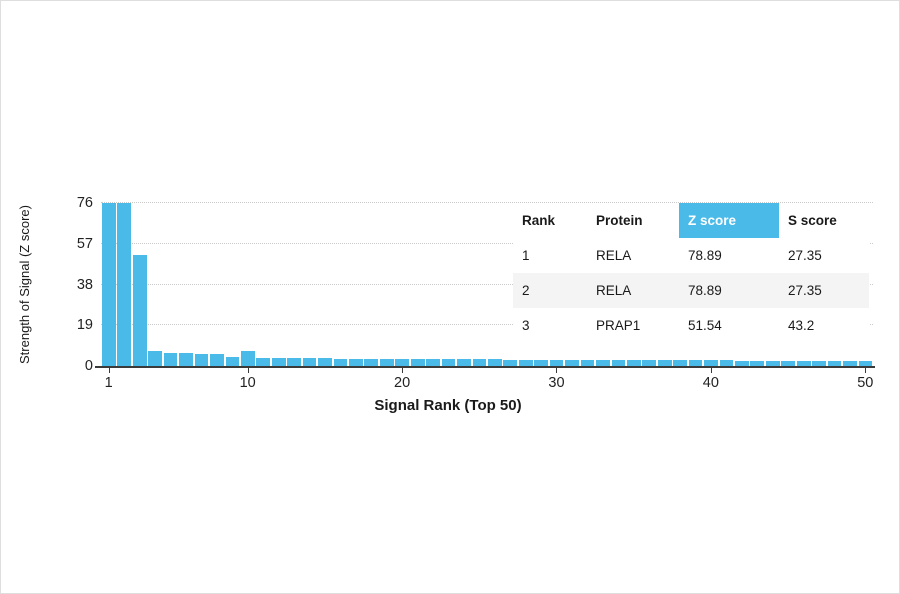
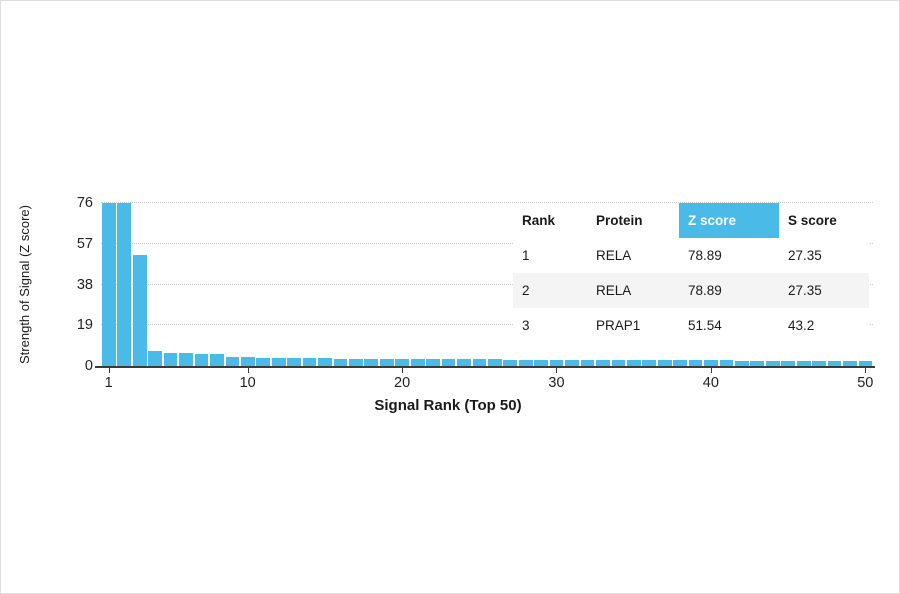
10: 7 -> 4
